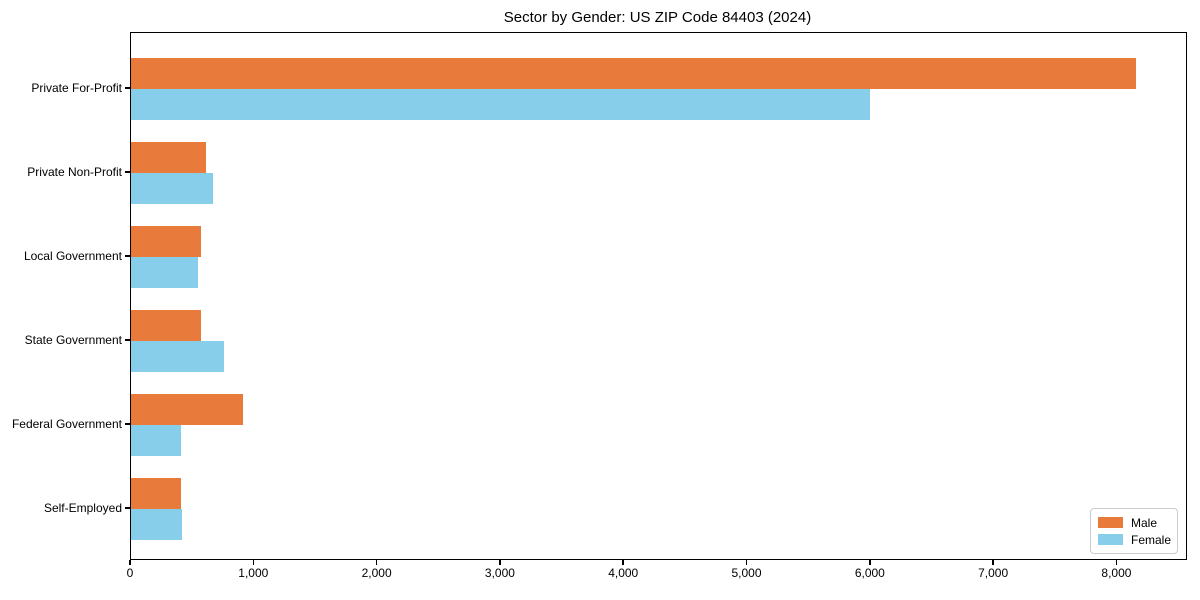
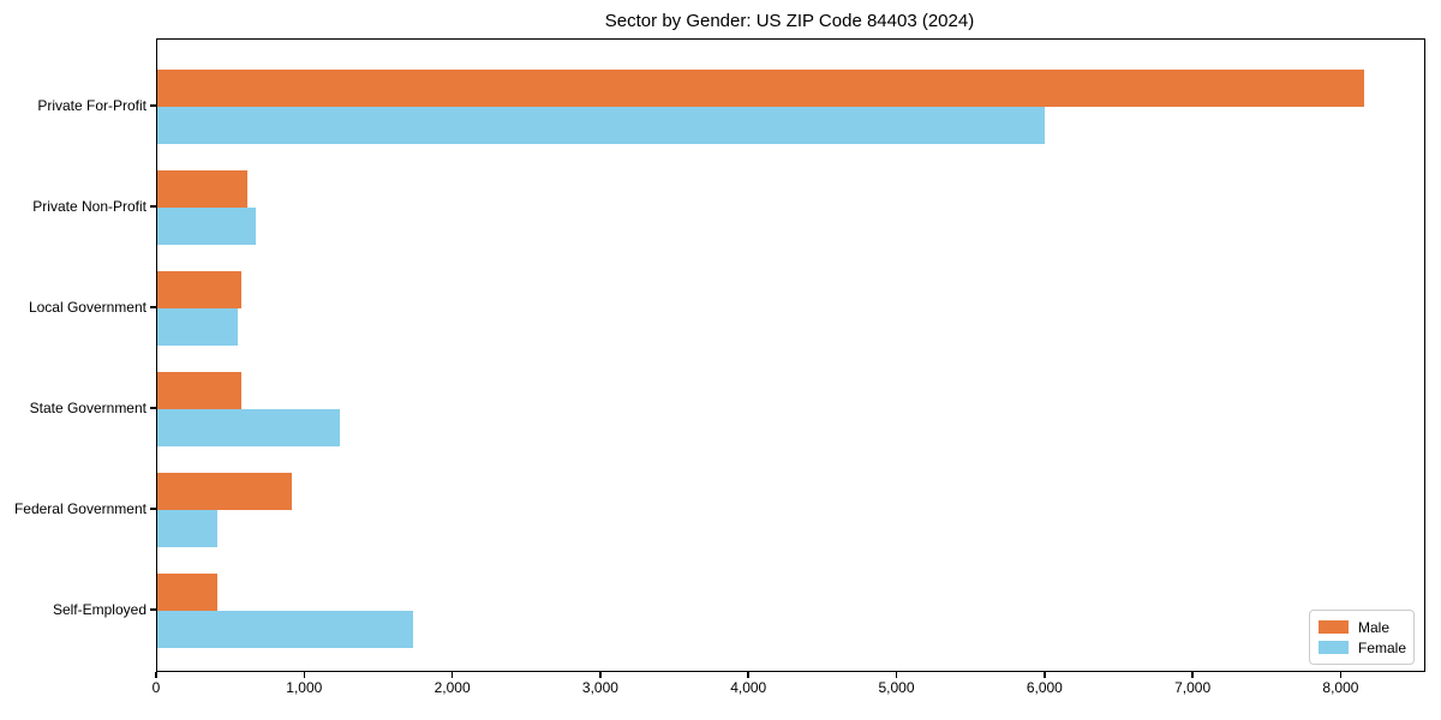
Female/State Government: 750 -> 1230
Female/Self-Employed: 420 -> 1730
